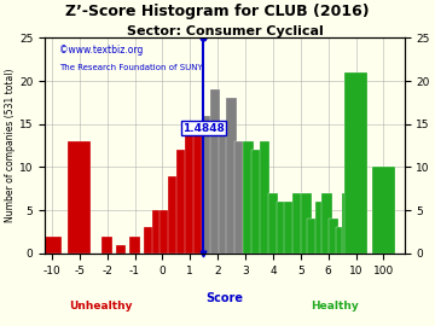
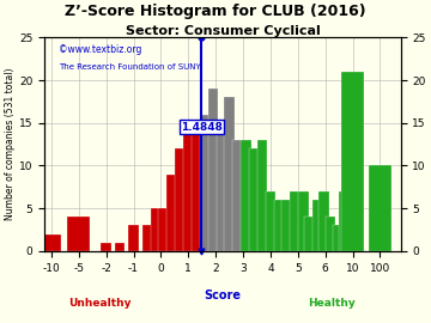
-5: 13 -> 4
-2: 2 -> 1
-1: 2 -> 3
